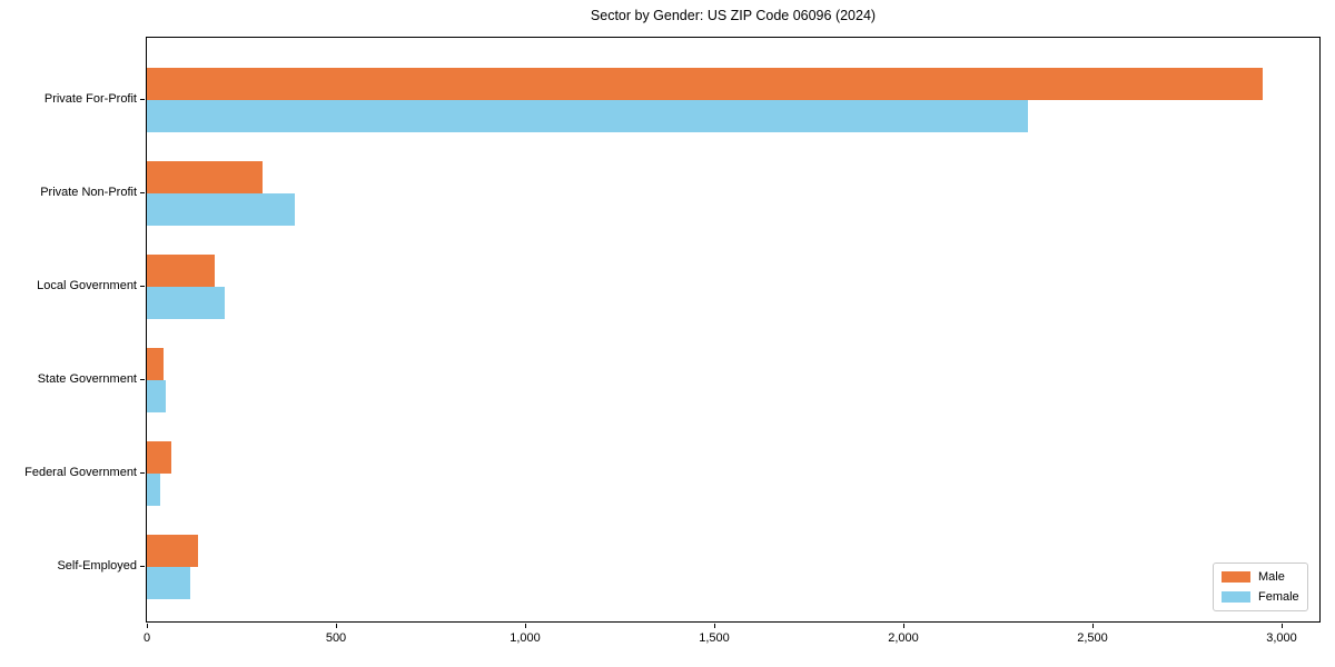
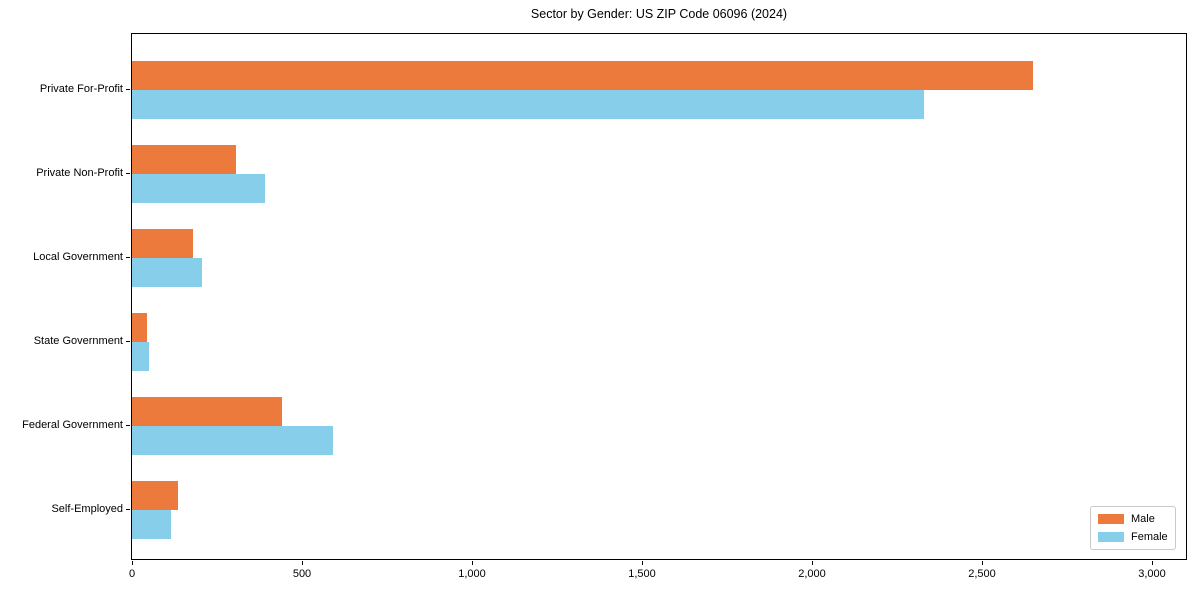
Male/Private For-Profit: 2950 -> 2650
Male/Federal Government: 60 -> 440
Female/Federal Government: 40 -> 590
